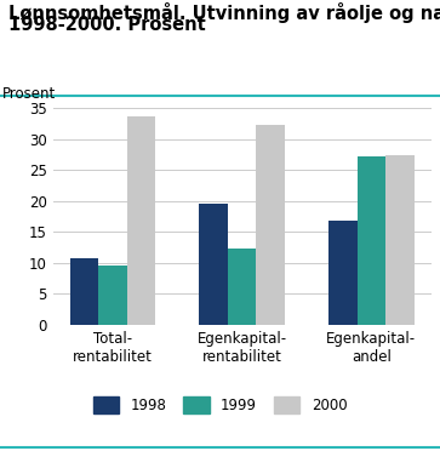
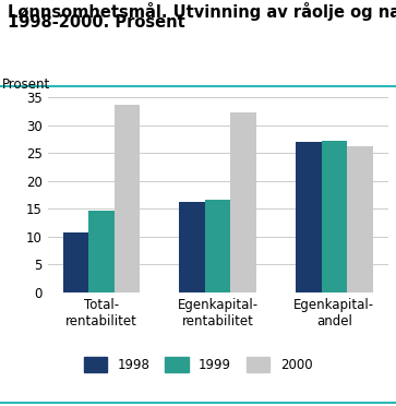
1999/Total- rentabilitet: 9.6 -> 14.6
1998/Egenkapital- rentabilitet: 19.6 -> 16.3
1999/Egenkapital- rentabilitet: 12.4 -> 16.7
1998/Egenkapital- andel: 16.8 -> 27.1
2000/Egenkapital- andel: 27.4 -> 26.2
